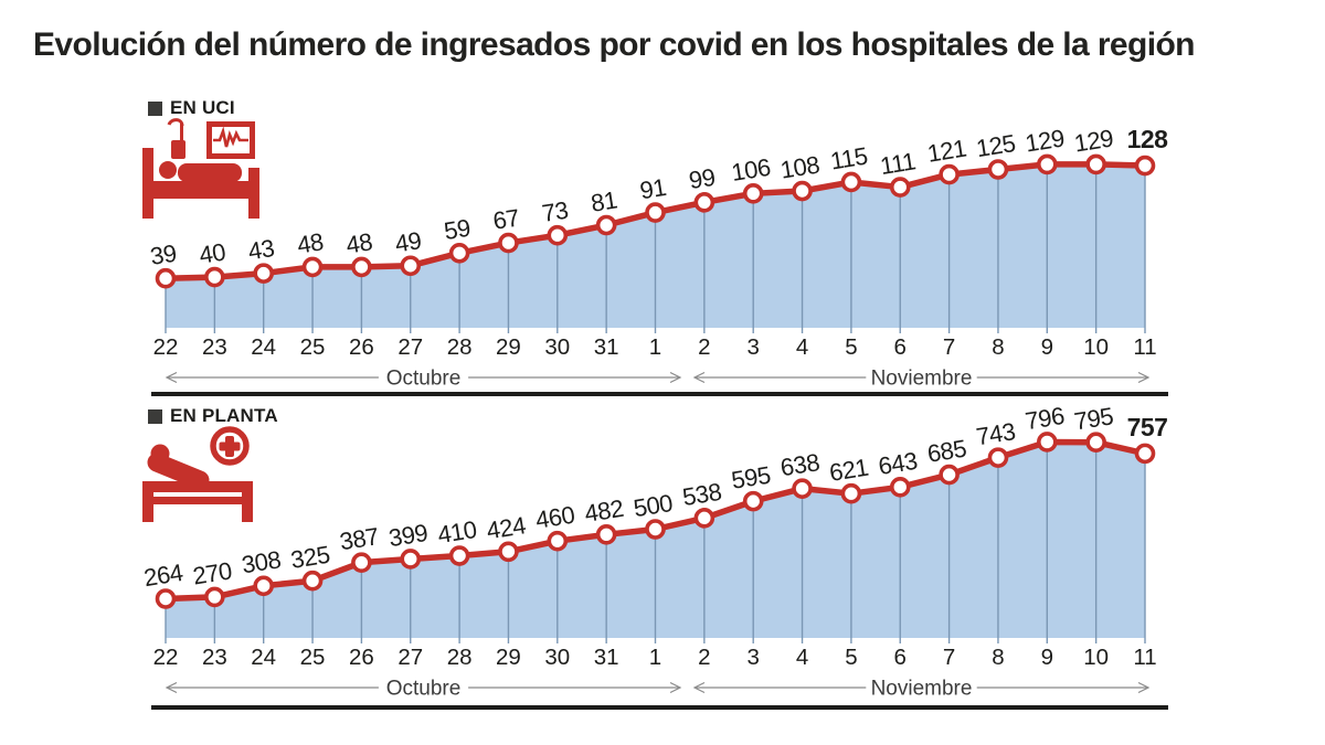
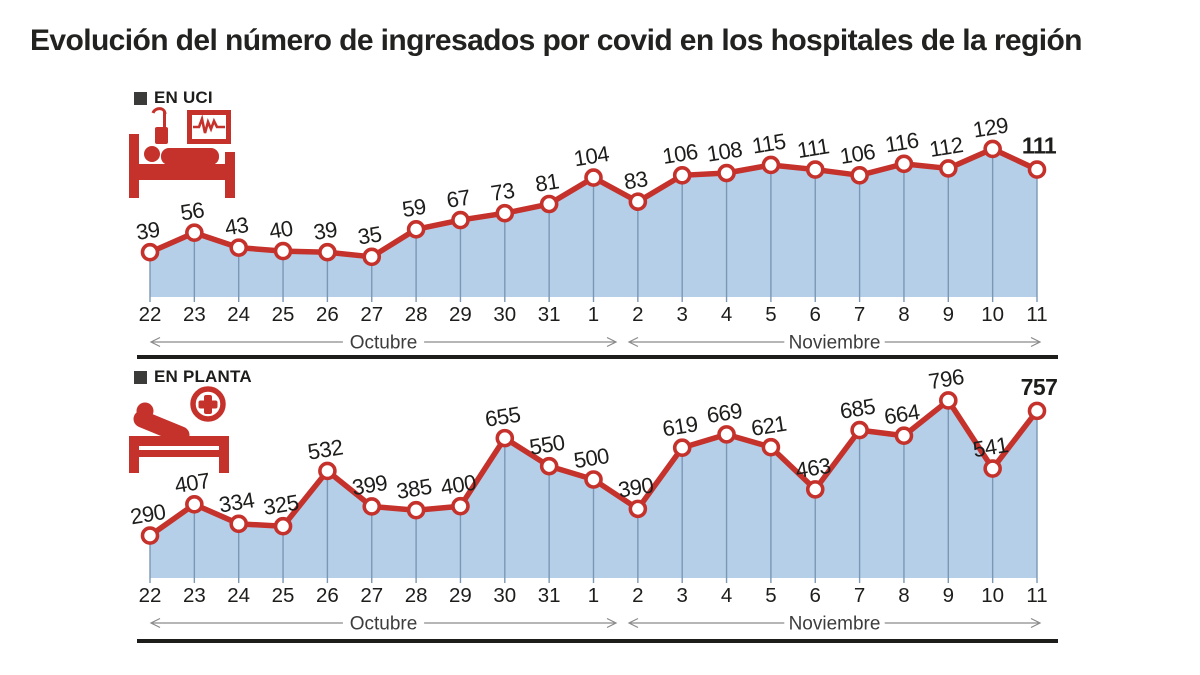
EN UCI/23: 40 -> 56
EN UCI/25: 48 -> 40
EN UCI/26: 48 -> 39
EN UCI/27: 49 -> 35
EN UCI/1: 91 -> 104
EN UCI/2: 99 -> 83
EN UCI/7: 121 -> 106
EN UCI/8: 125 -> 116
EN UCI/9: 129 -> 112
EN UCI/11: 128 -> 111
EN PLANTA/22: 264 -> 290
EN PLANTA/23: 270 -> 407
EN PLANTA/24: 308 -> 334
EN PLANTA/26: 387 -> 532
EN PLANTA/28: 410 -> 385
EN PLANTA/29: 424 -> 400
EN PLANTA/30: 460 -> 655
EN PLANTA/31: 482 -> 550
EN PLANTA/2: 538 -> 390
EN PLANTA/3: 595 -> 619
EN PLANTA/4: 638 -> 669
EN PLANTA/6: 643 -> 463
EN PLANTA/8: 743 -> 664
EN PLANTA/10: 795 -> 541
